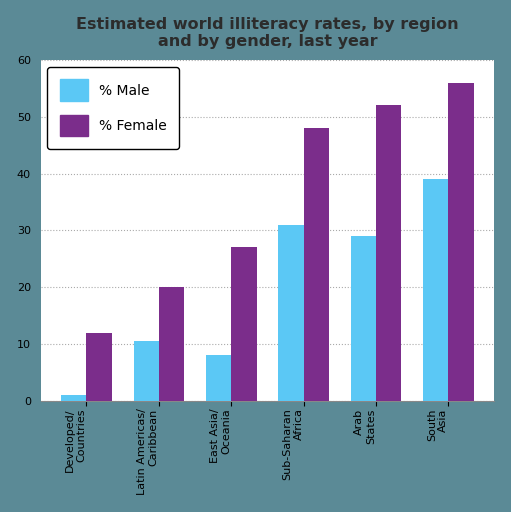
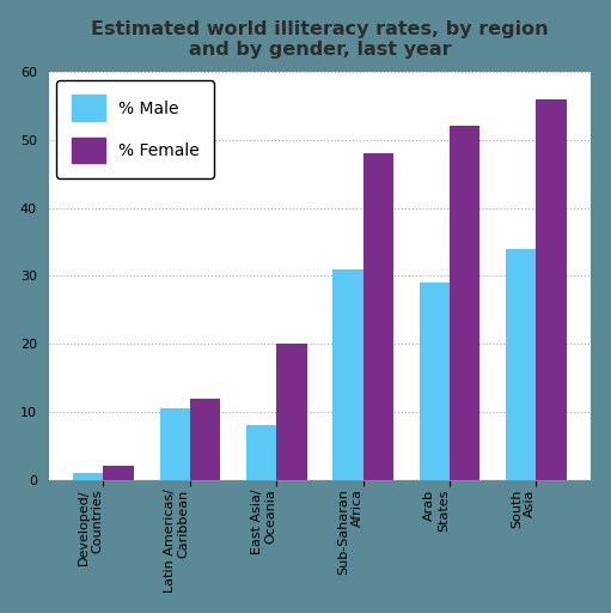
% Female/Developed/ Countries: 12 -> 2
% Female/Latin Americas/ Caribbean: 20 -> 12
% Female/East Asia/ Oceania: 27 -> 20
% Male/South Asia: 39.0 -> 34.0
